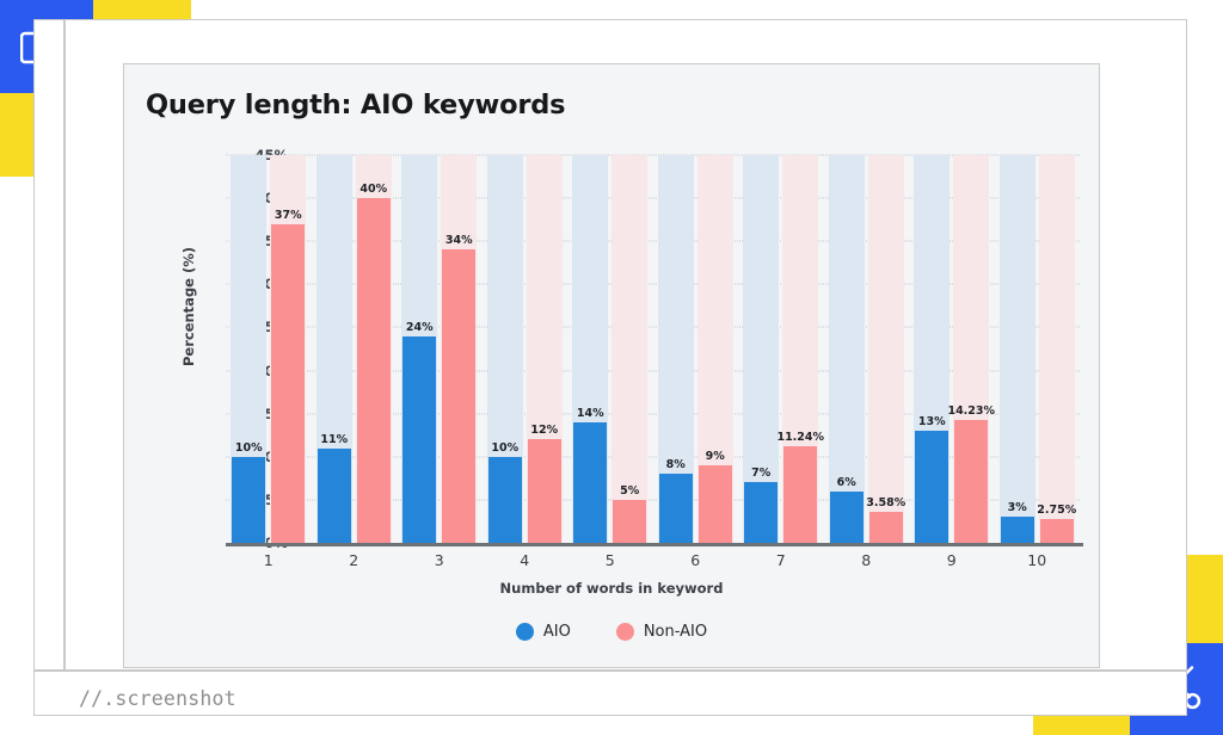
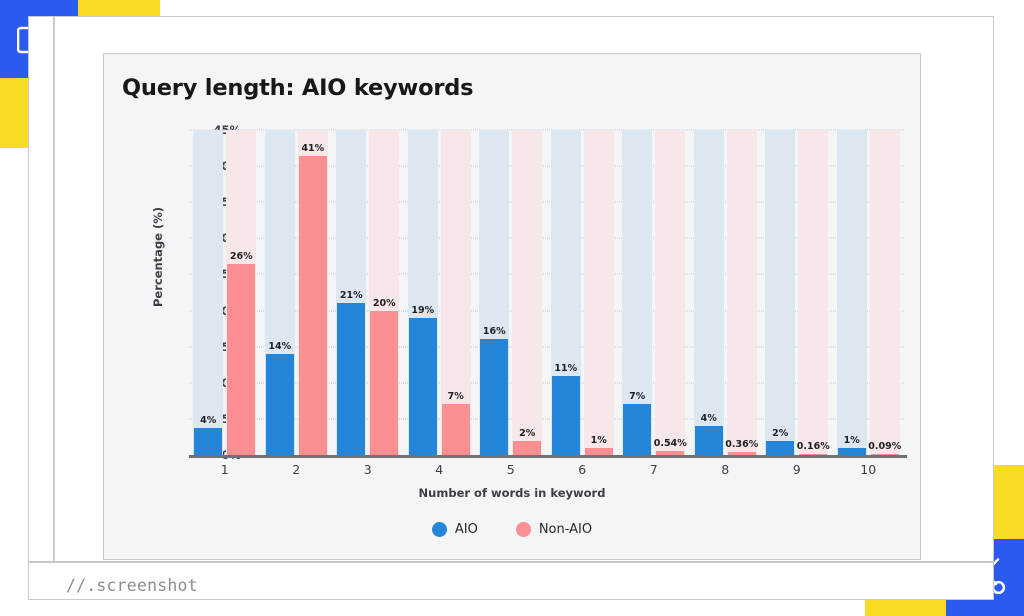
AIO/1: 10% -> 4%
Non-AIO/1: 37% -> 26%
AIO/2: 11% -> 14%
Non-AIO/2: 40% -> 41%
AIO/3: 24% -> 21%
Non-AIO/3: 34% -> 20%
AIO/4: 10% -> 19%
Non-AIO/4: 12% -> 7%
AIO/5: 14% -> 16%
Non-AIO/5: 5% -> 2%
AIO/6: 8% -> 11%
Non-AIO/6: 9% -> 1%
Non-AIO/7: 11.24% -> 0.54%
AIO/8: 6% -> 4%
Non-AIO/8: 3.58% -> 0.36%
AIO/9: 13% -> 2%
Non-AIO/9: 14.23% -> 0.16%
AIO/10: 3% -> 1%
Non-AIO/10: 2.75% -> 0.09%
